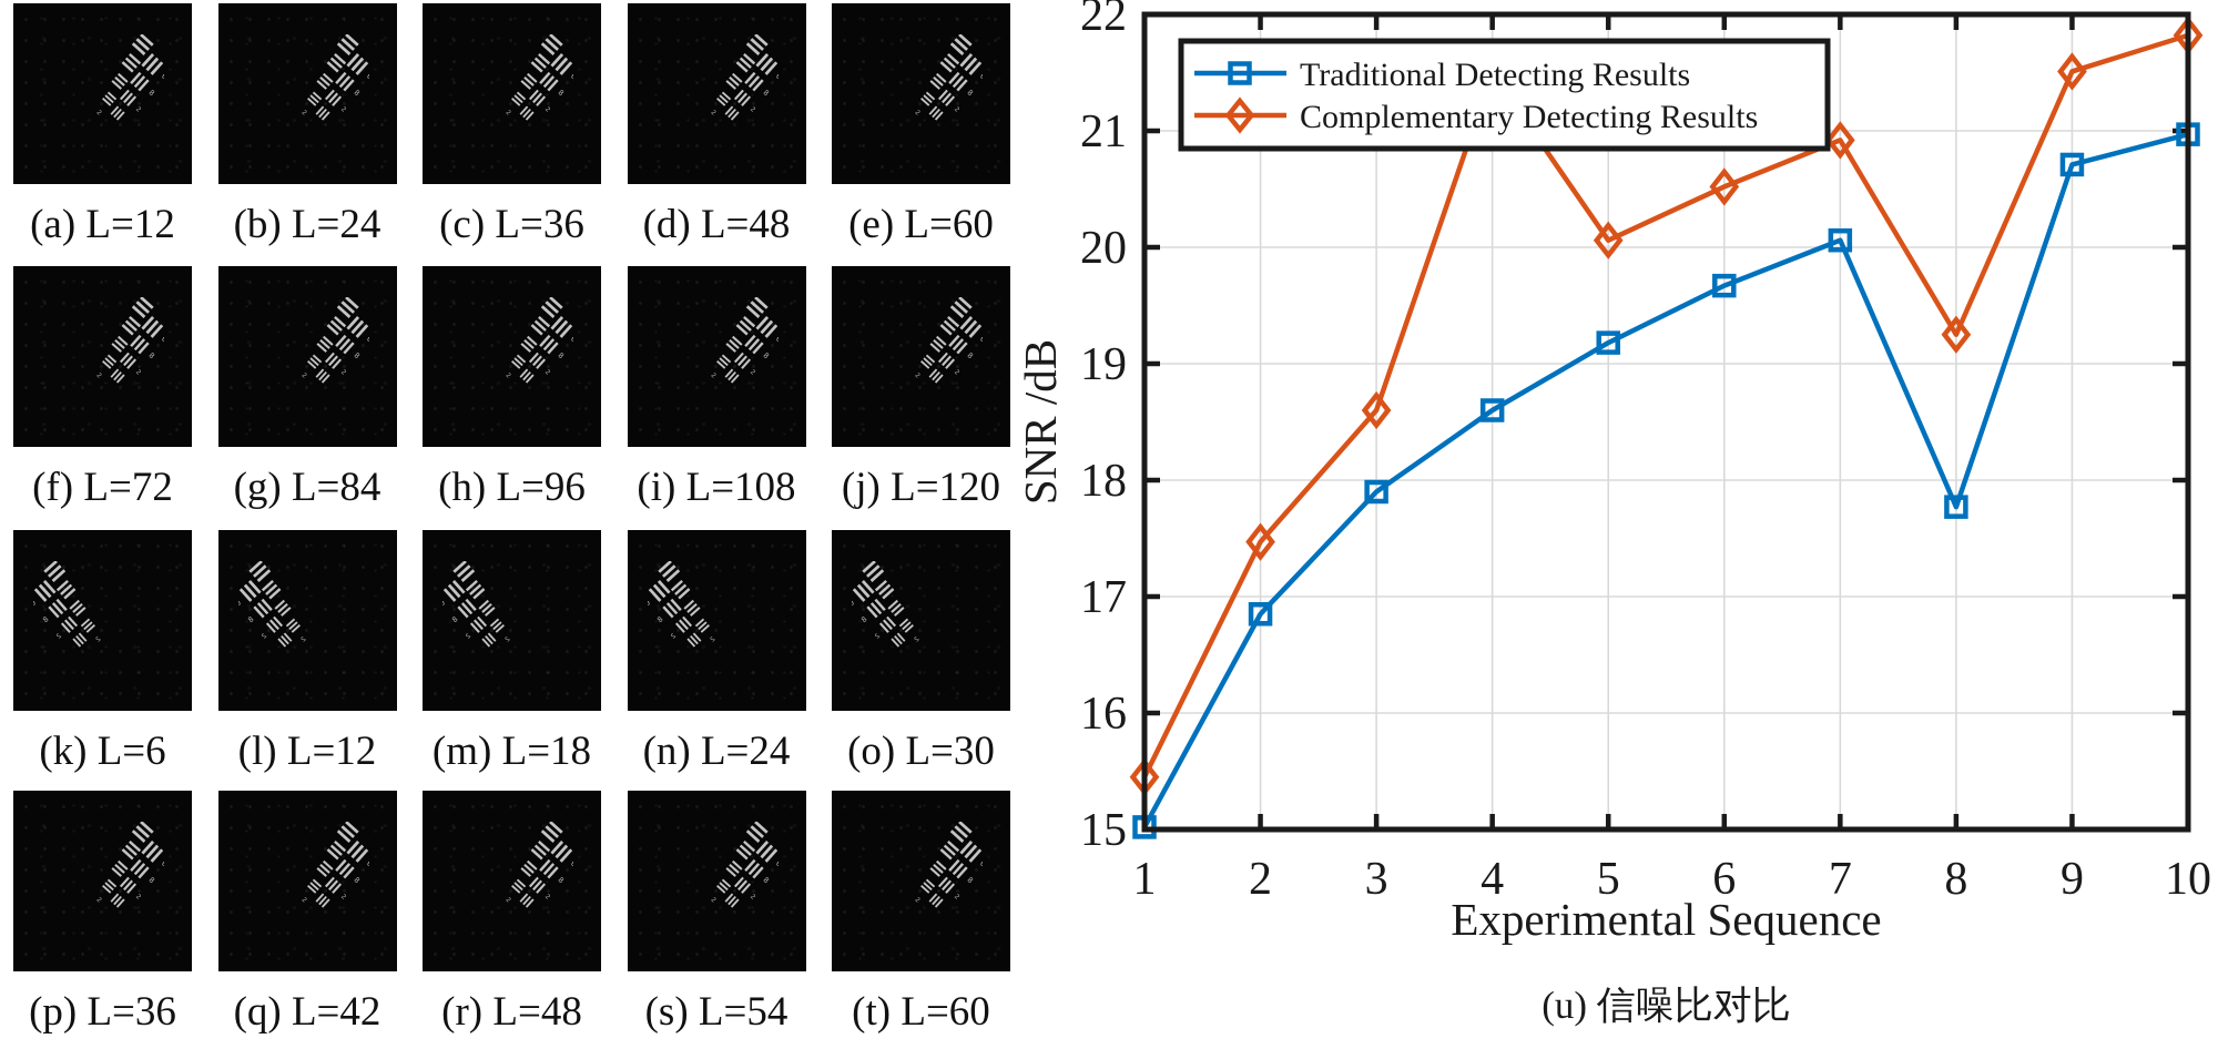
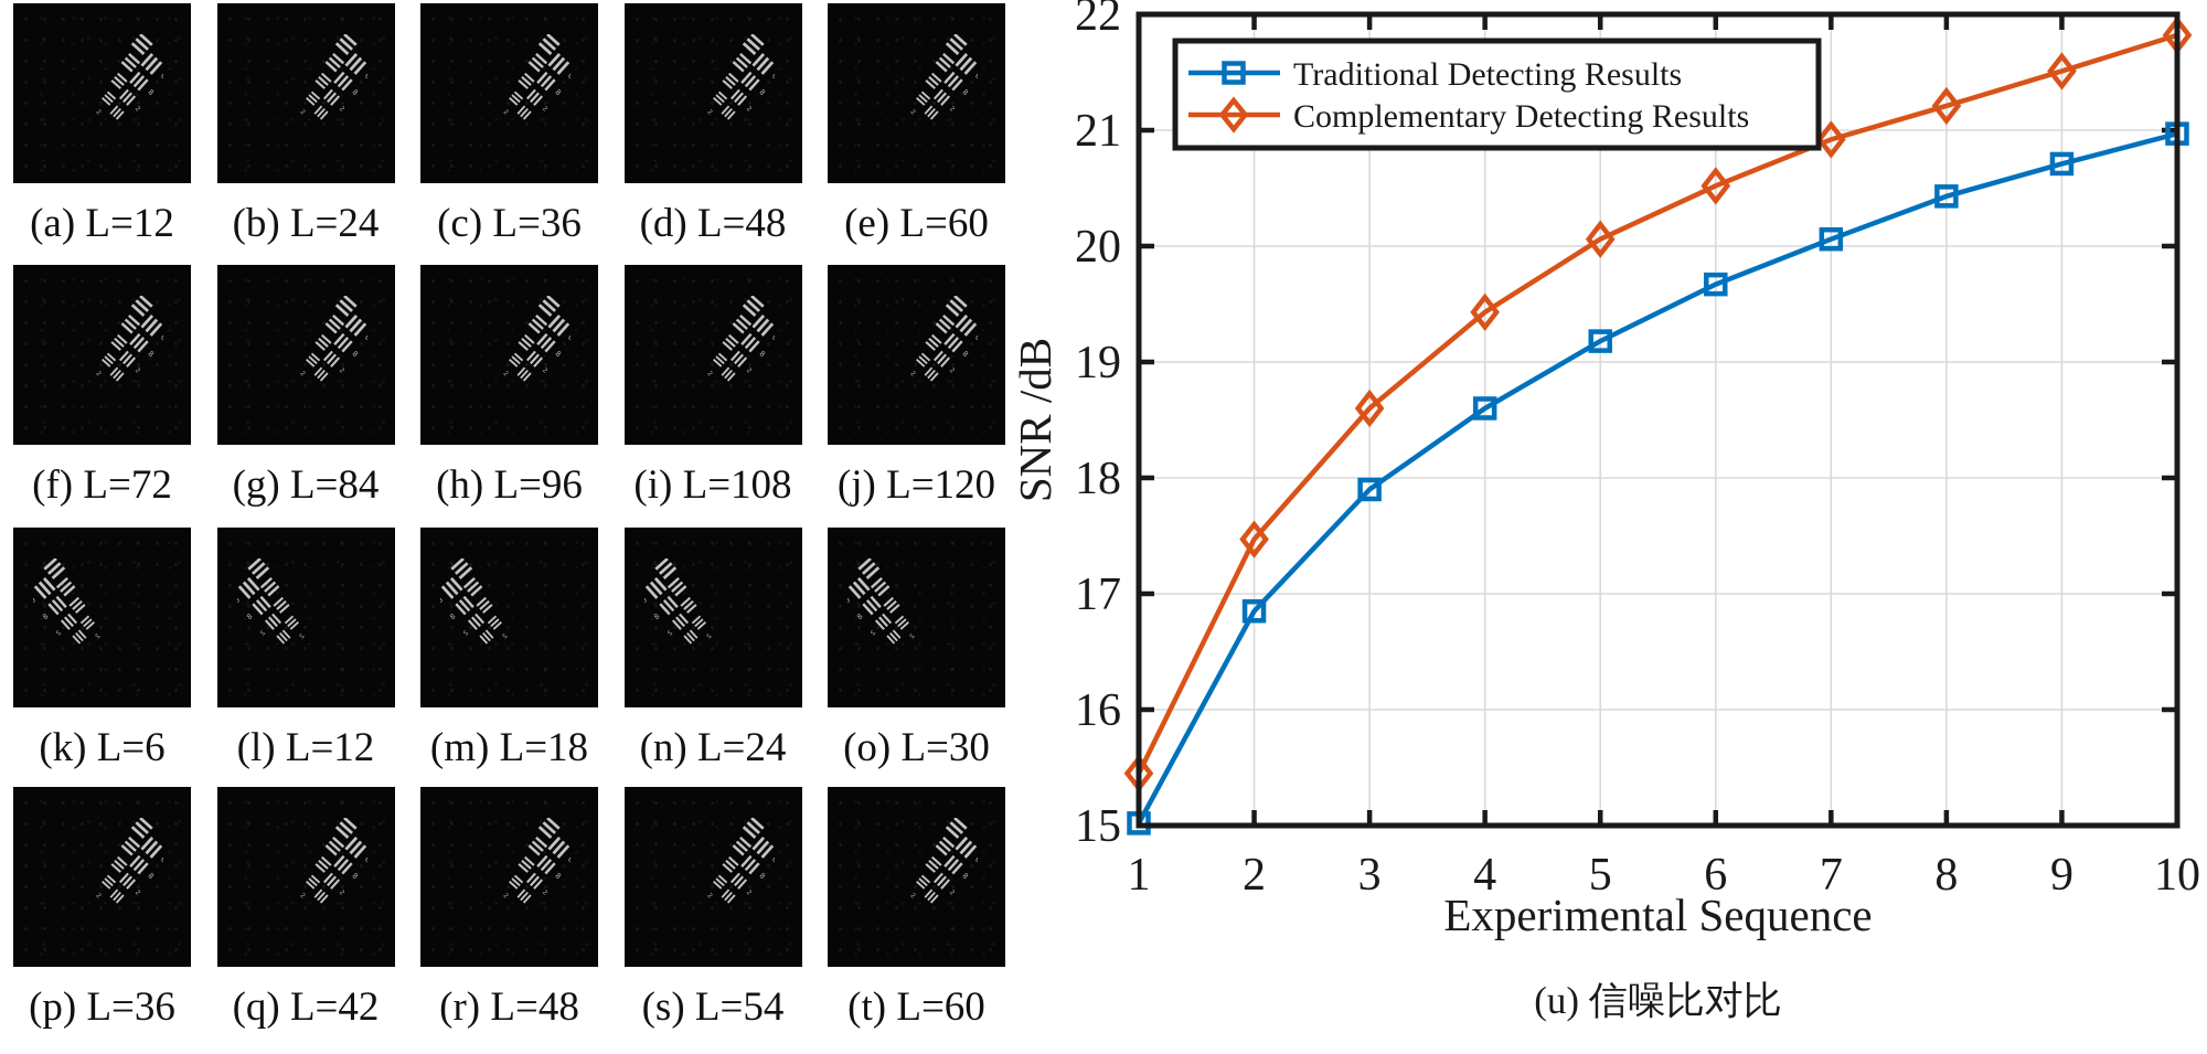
Complementary Detecting Results/4: 21.50 -> 19.43
Traditional Detecting Results/8: 17.77 -> 20.43
Complementary Detecting Results/8: 19.25 -> 21.21
